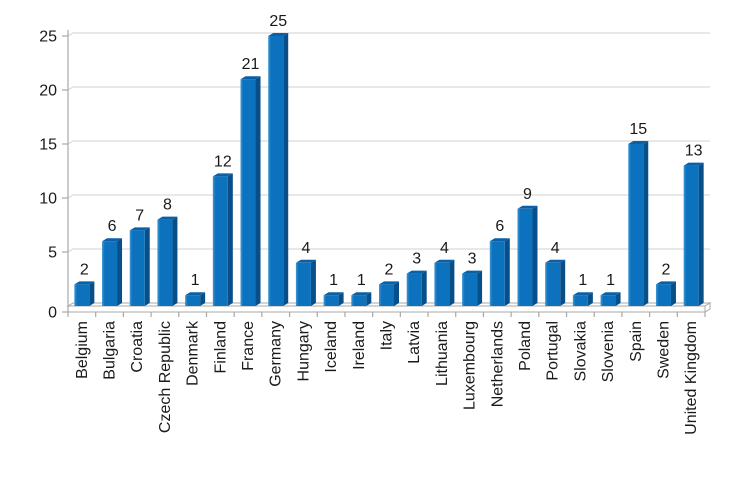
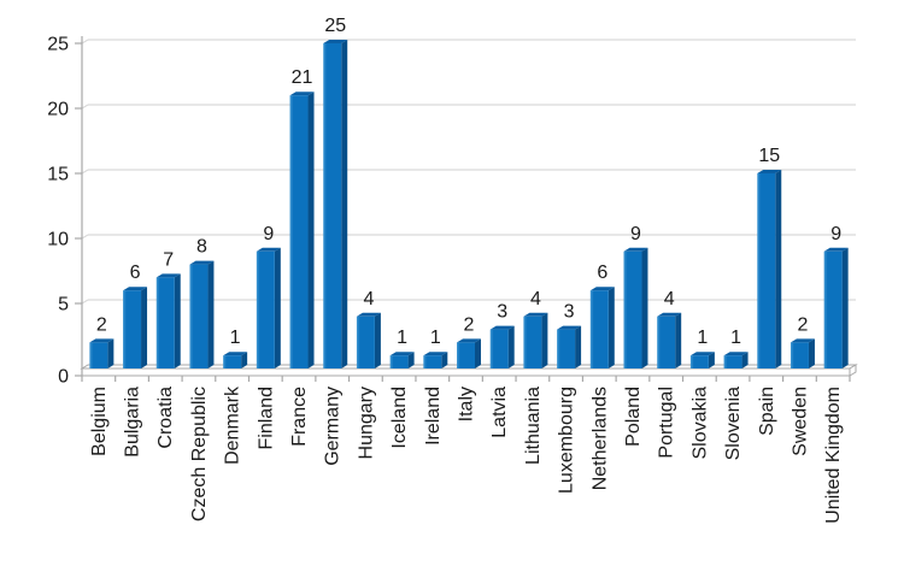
Finland: 12 -> 9
United Kingdom: 13 -> 9
